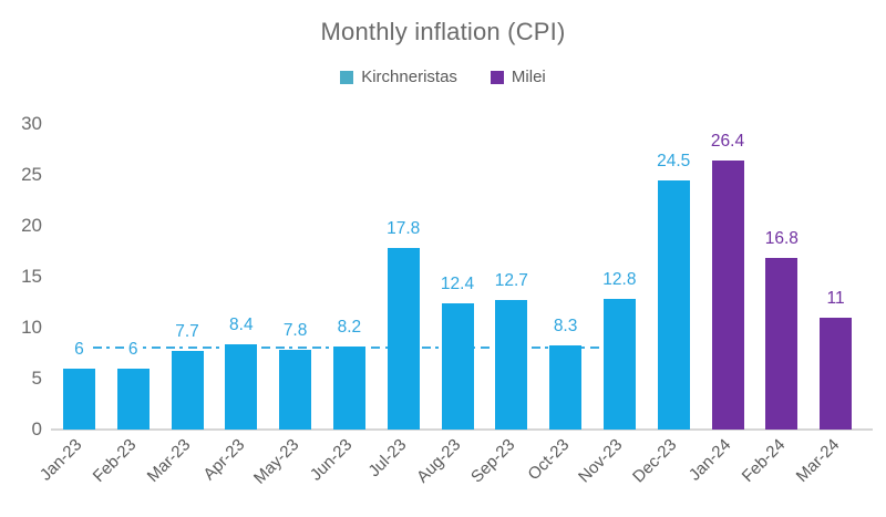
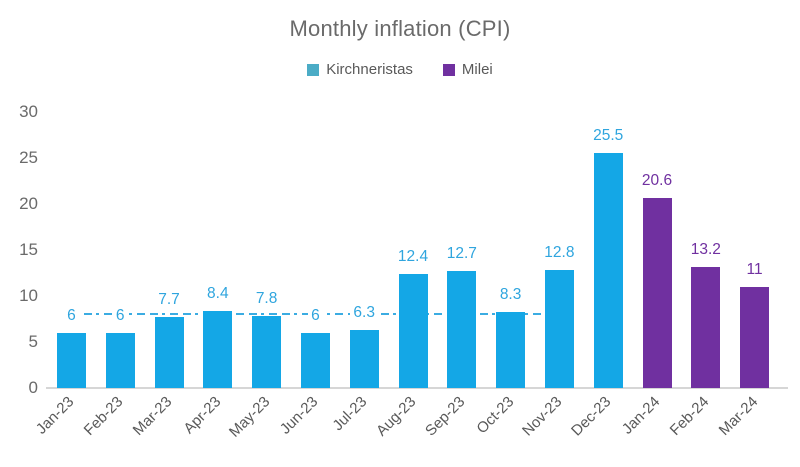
Kirchneristas/Jun-23: 8.2 -> 6
Kirchneristas/Jul-23: 17.8 -> 6.3
Kirchneristas/Dec-23: 24.5 -> 25.5
Milei/Jan-24: 26.4 -> 20.6
Milei/Feb-24: 16.8 -> 13.2
